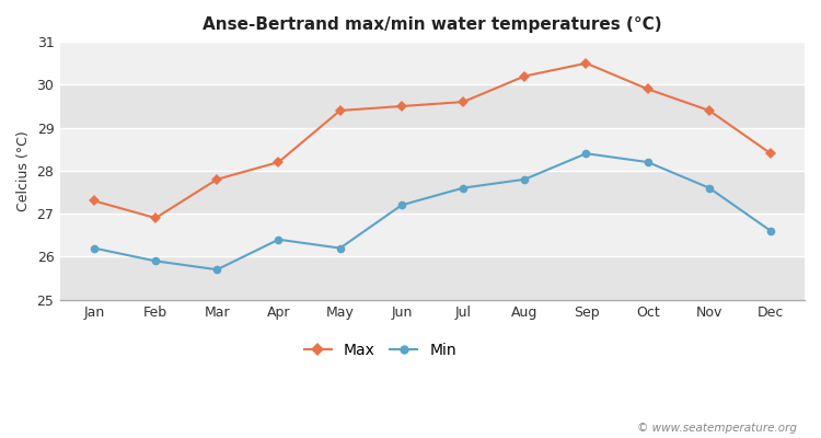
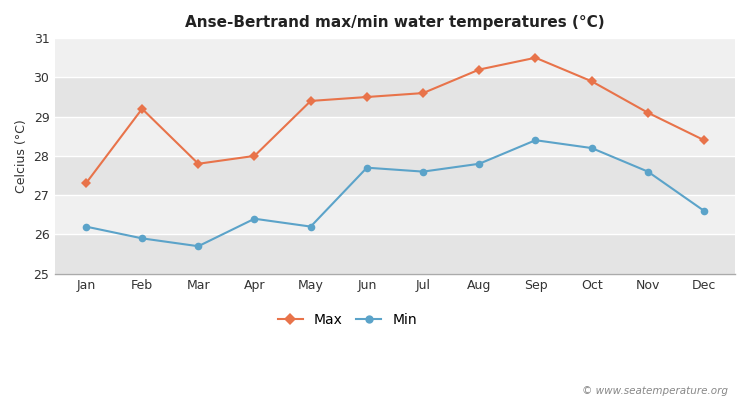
Max/Feb: 26.9 -> 29.2
Max/Apr: 28.2 -> 28.0
Min/Jun: 27.2 -> 27.7
Max/Nov: 29.4 -> 29.1
